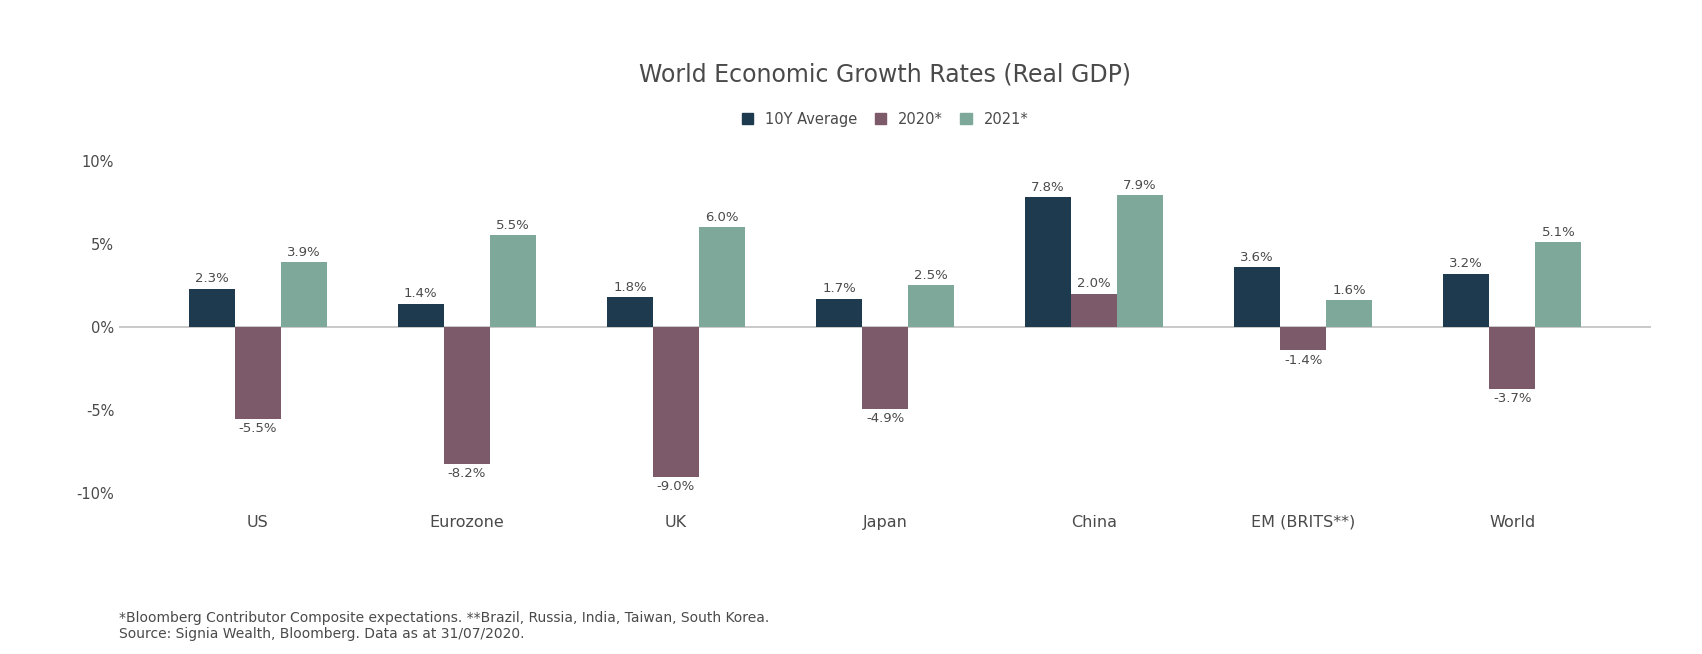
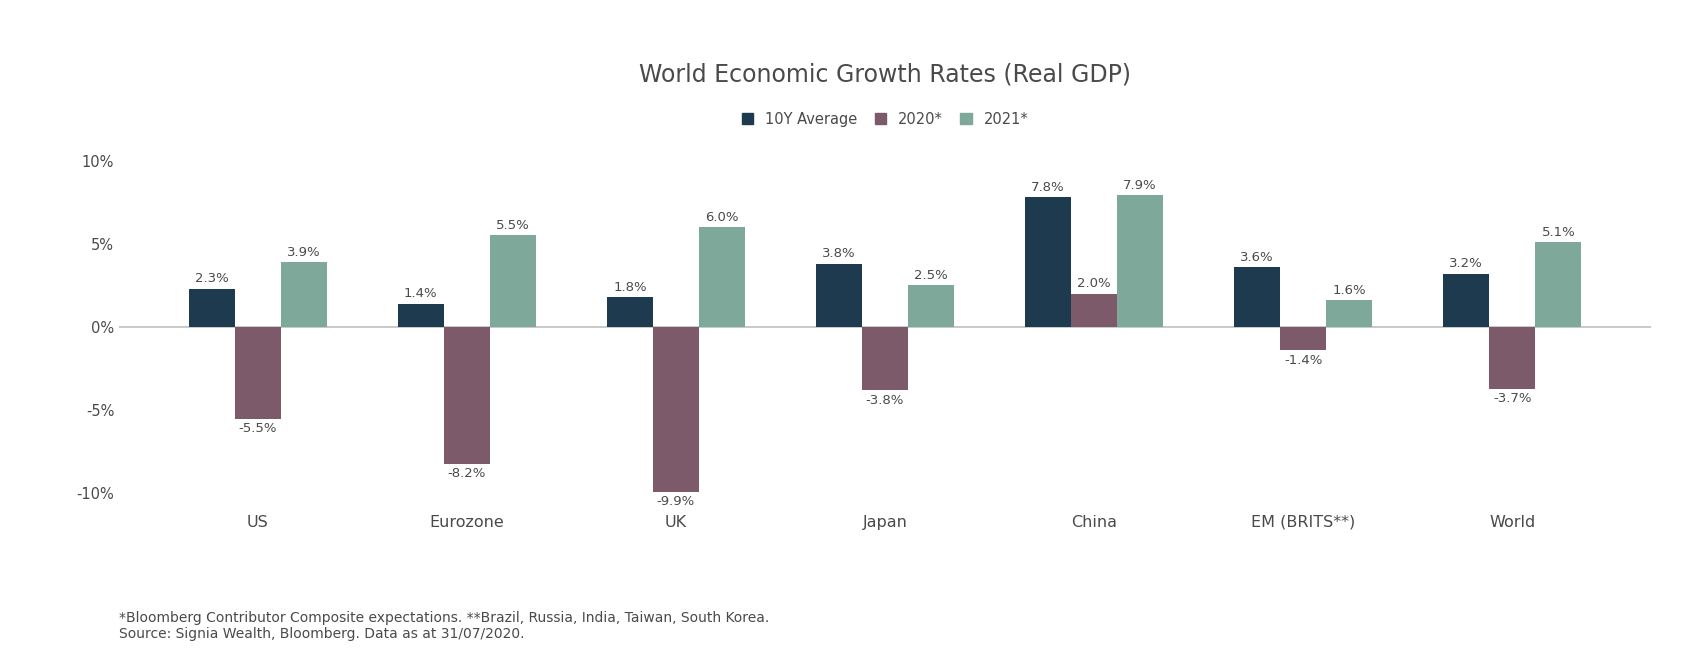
2020*/UK: -9.0% -> -9.9%
10Y Average/Japan: 1.7% -> 3.8%
2020*/Japan: -4.9% -> -3.8%
